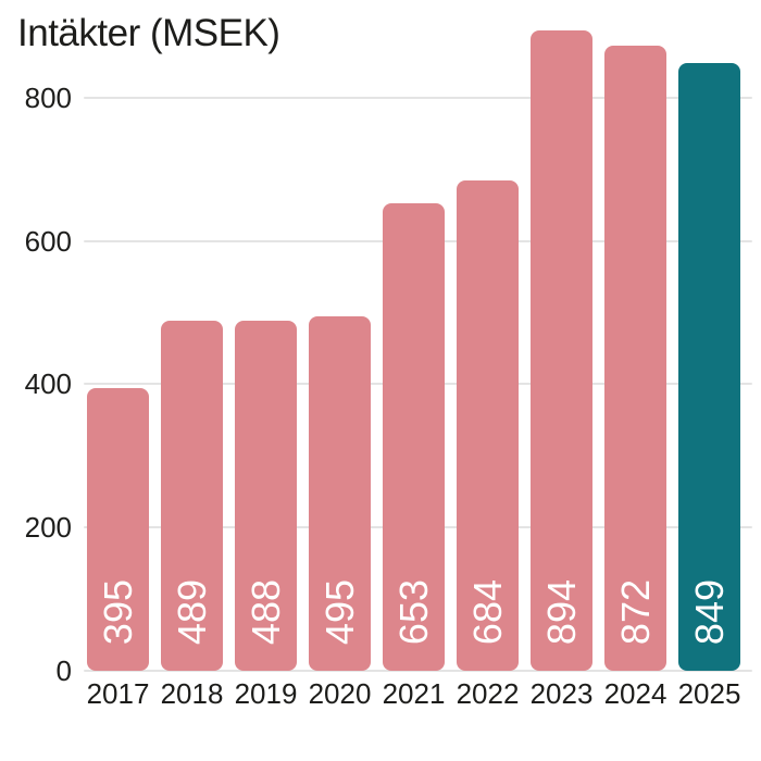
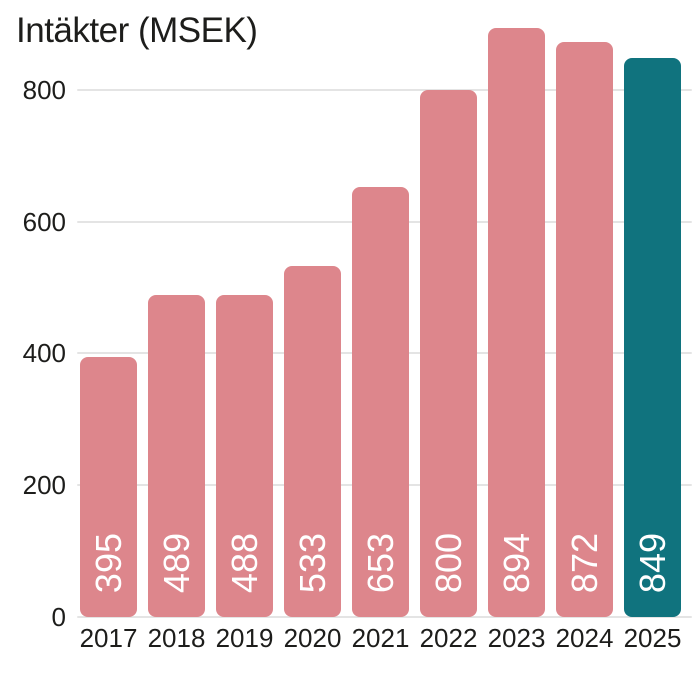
2020: 495 -> 533
2022: 684 -> 800
